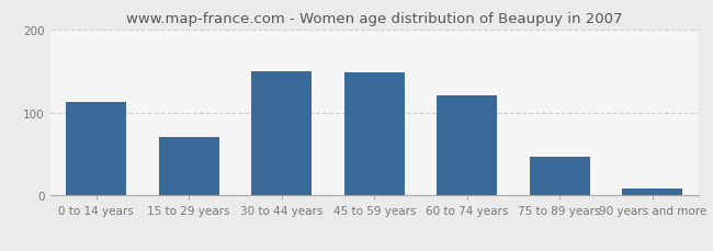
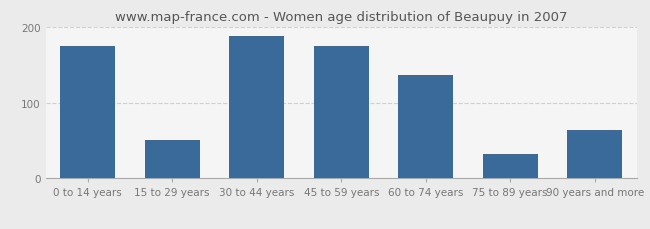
0 to 14 years: 113 -> 174
15 to 29 years: 70 -> 50
30 to 44 years: 150 -> 188
45 to 59 years: 148 -> 174
60 to 74 years: 120 -> 136
75 to 89 years: 47 -> 32
90 years and more: 9 -> 64
